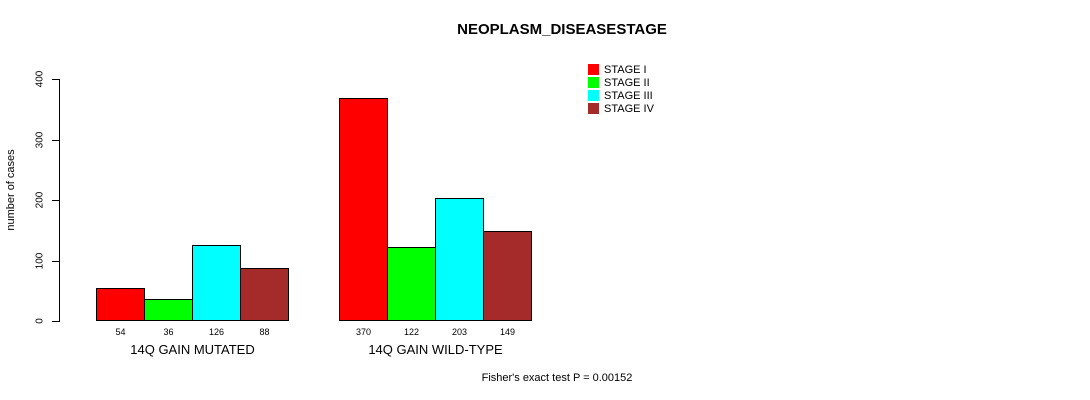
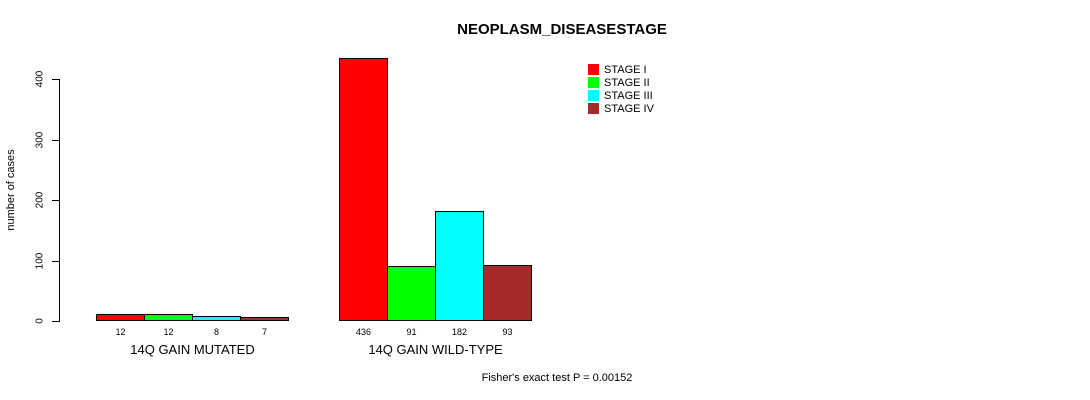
STAGE I/14Q GAIN MUTATED: 54 -> 12
STAGE II/14Q GAIN MUTATED: 36 -> 12
STAGE III/14Q GAIN MUTATED: 126 -> 8
STAGE IV/14Q GAIN MUTATED: 88 -> 7
STAGE I/14Q GAIN WILD-TYPE: 370 -> 436
STAGE II/14Q GAIN WILD-TYPE: 122 -> 91
STAGE III/14Q GAIN WILD-TYPE: 203 -> 182
STAGE IV/14Q GAIN WILD-TYPE: 149 -> 93
